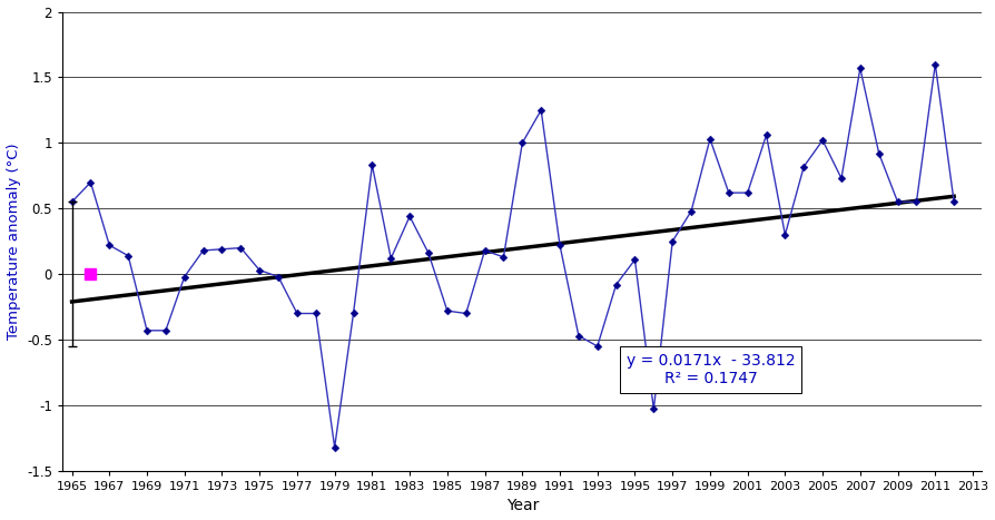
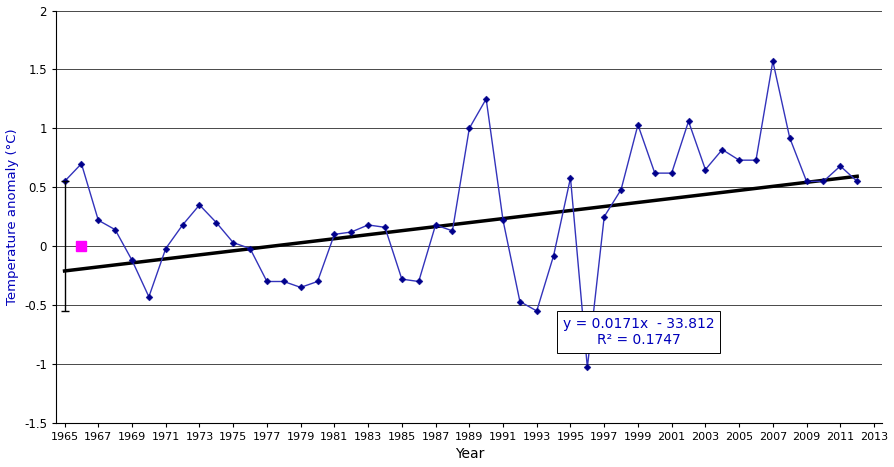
1969: -0.43 -> -0.12
1973: 0.19 -> 0.35
1979: -1.32 -> -0.35
1981: 0.83 -> 0.10
1983: 0.44 -> 0.18
1995: 0.11 -> 0.58
2003: 0.30 -> 0.65
2005: 1.02 -> 0.73
2011: 1.60 -> 0.68
